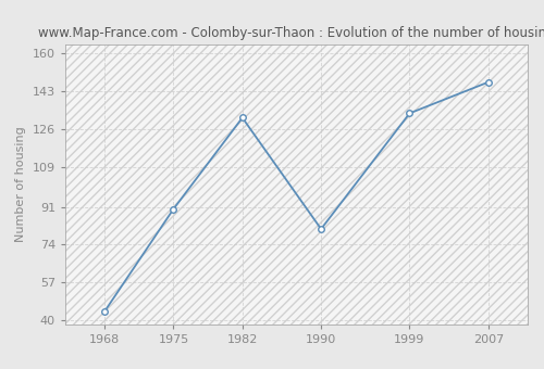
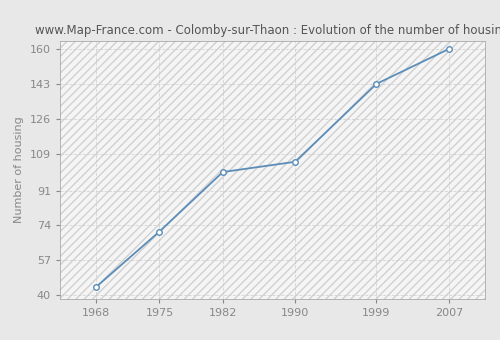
1975: 90 -> 71
1982: 131 -> 100
1990: 81 -> 105
1999: 133 -> 143
2007: 147 -> 160
